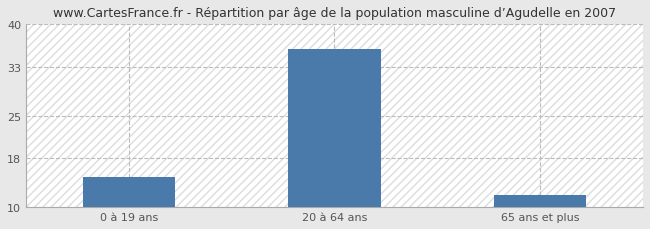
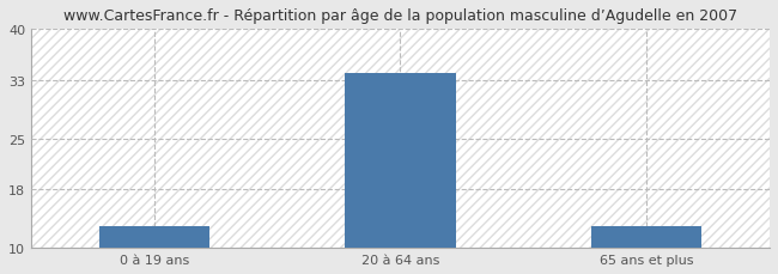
0 à 19 ans: 15 -> 13
20 à 64 ans: 36 -> 34
65 ans et plus: 12 -> 13
